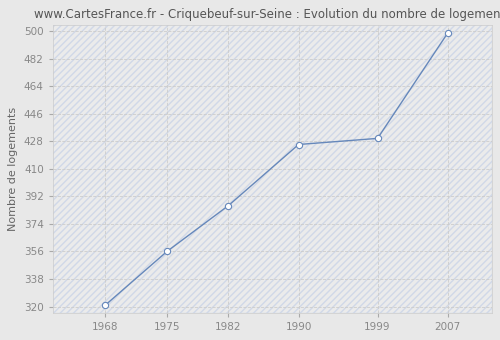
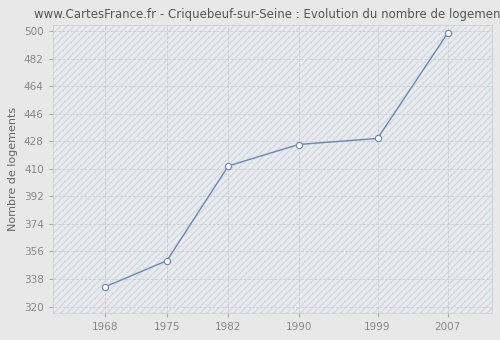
1968: 321 -> 333
1975: 356 -> 350
1982: 386 -> 412
